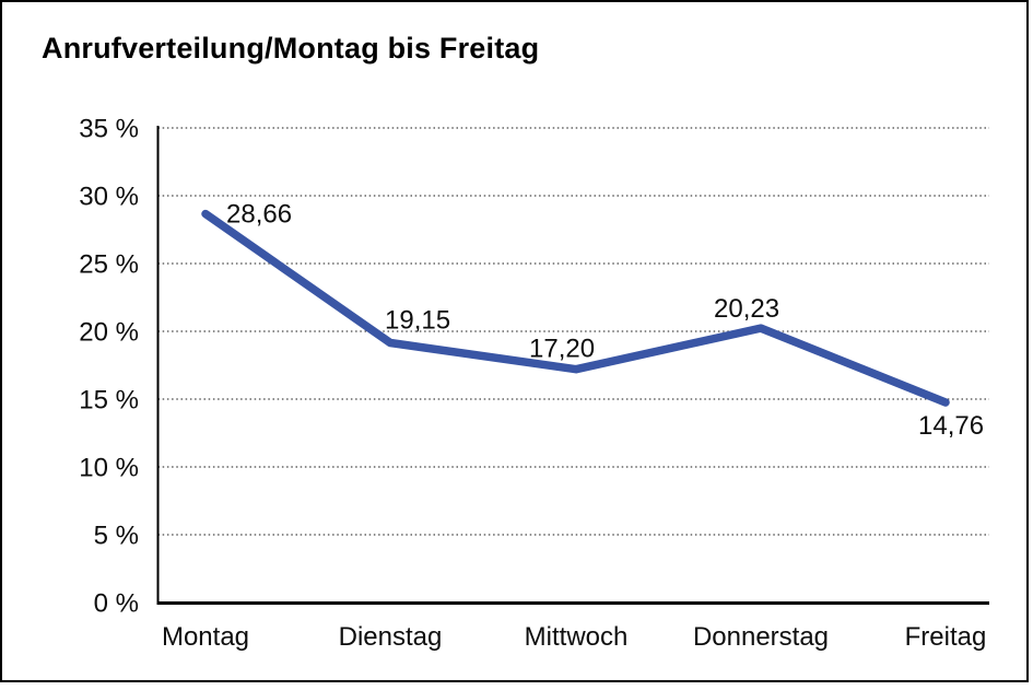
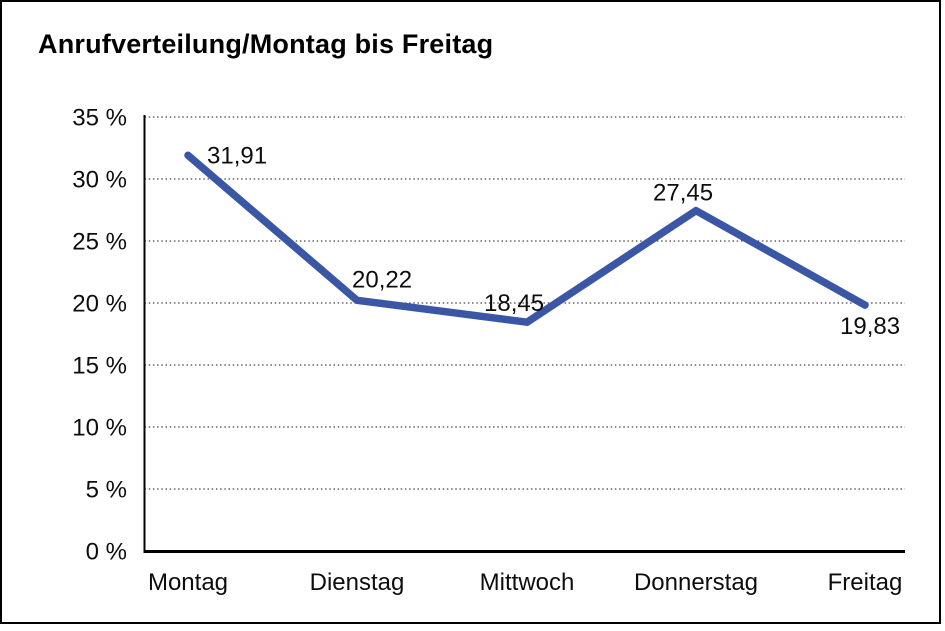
Montag: 28,66 -> 31,91
Dienstag: 19,15 -> 20,22
Mittwoch: 17,20 -> 18,45
Donnerstag: 20,23 -> 27,45
Freitag: 14,76 -> 19,83
